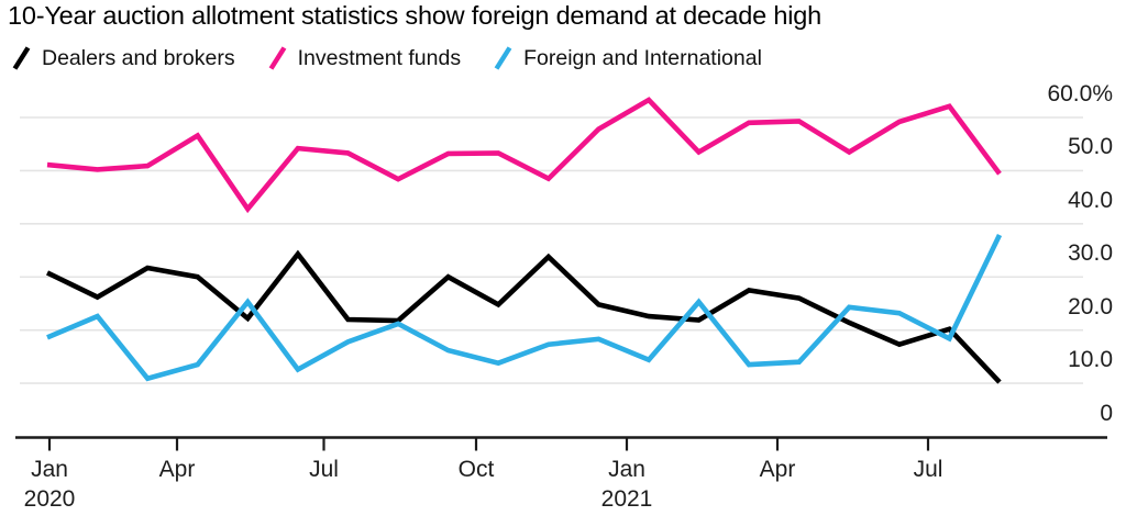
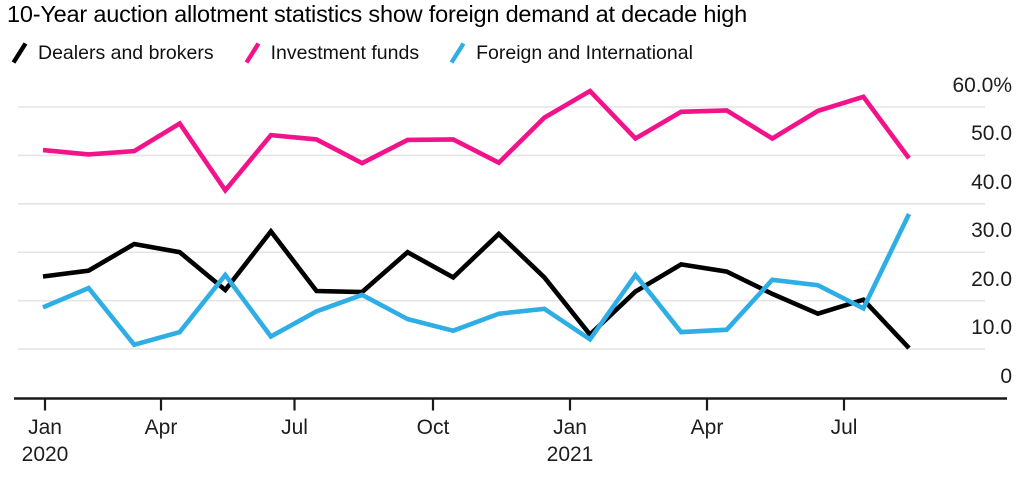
Dealers and brokers/Jan 2020: 31% -> 25%
Dealers and brokers/Jan 2021: 23% -> 13%
Foreign and International/Jan 2021: 14% -> 12%
